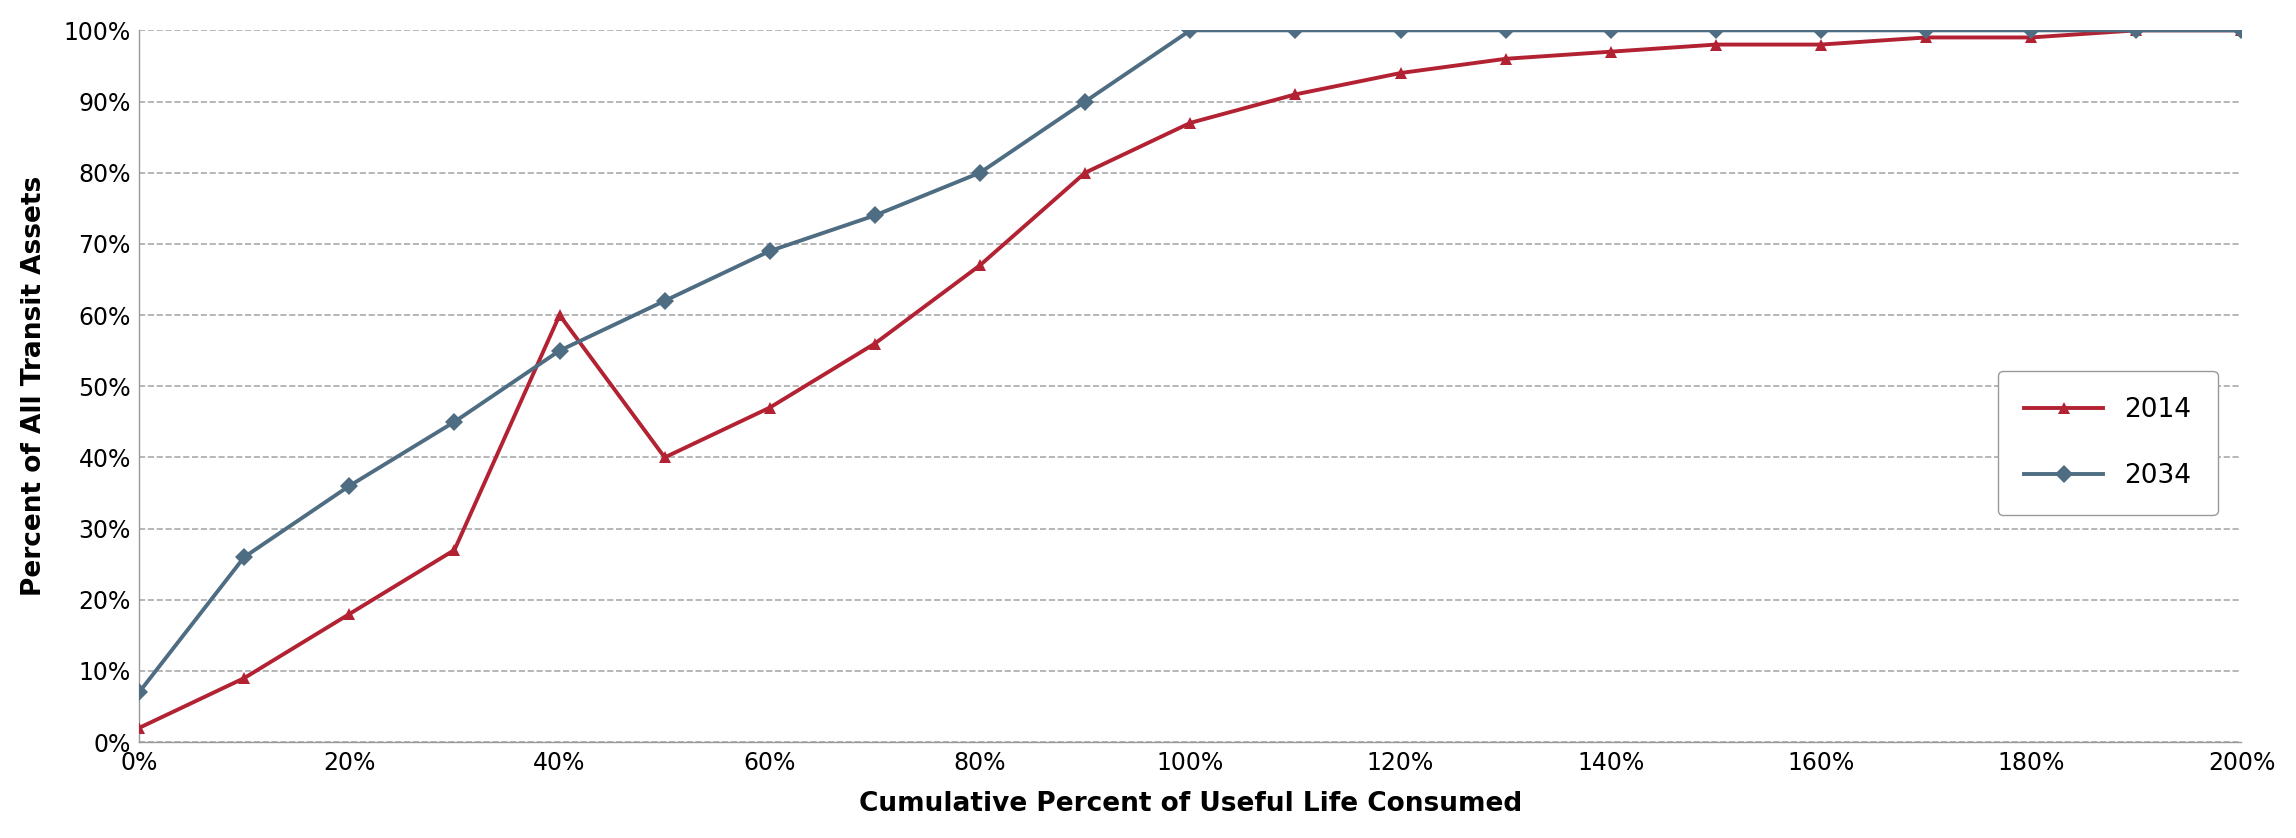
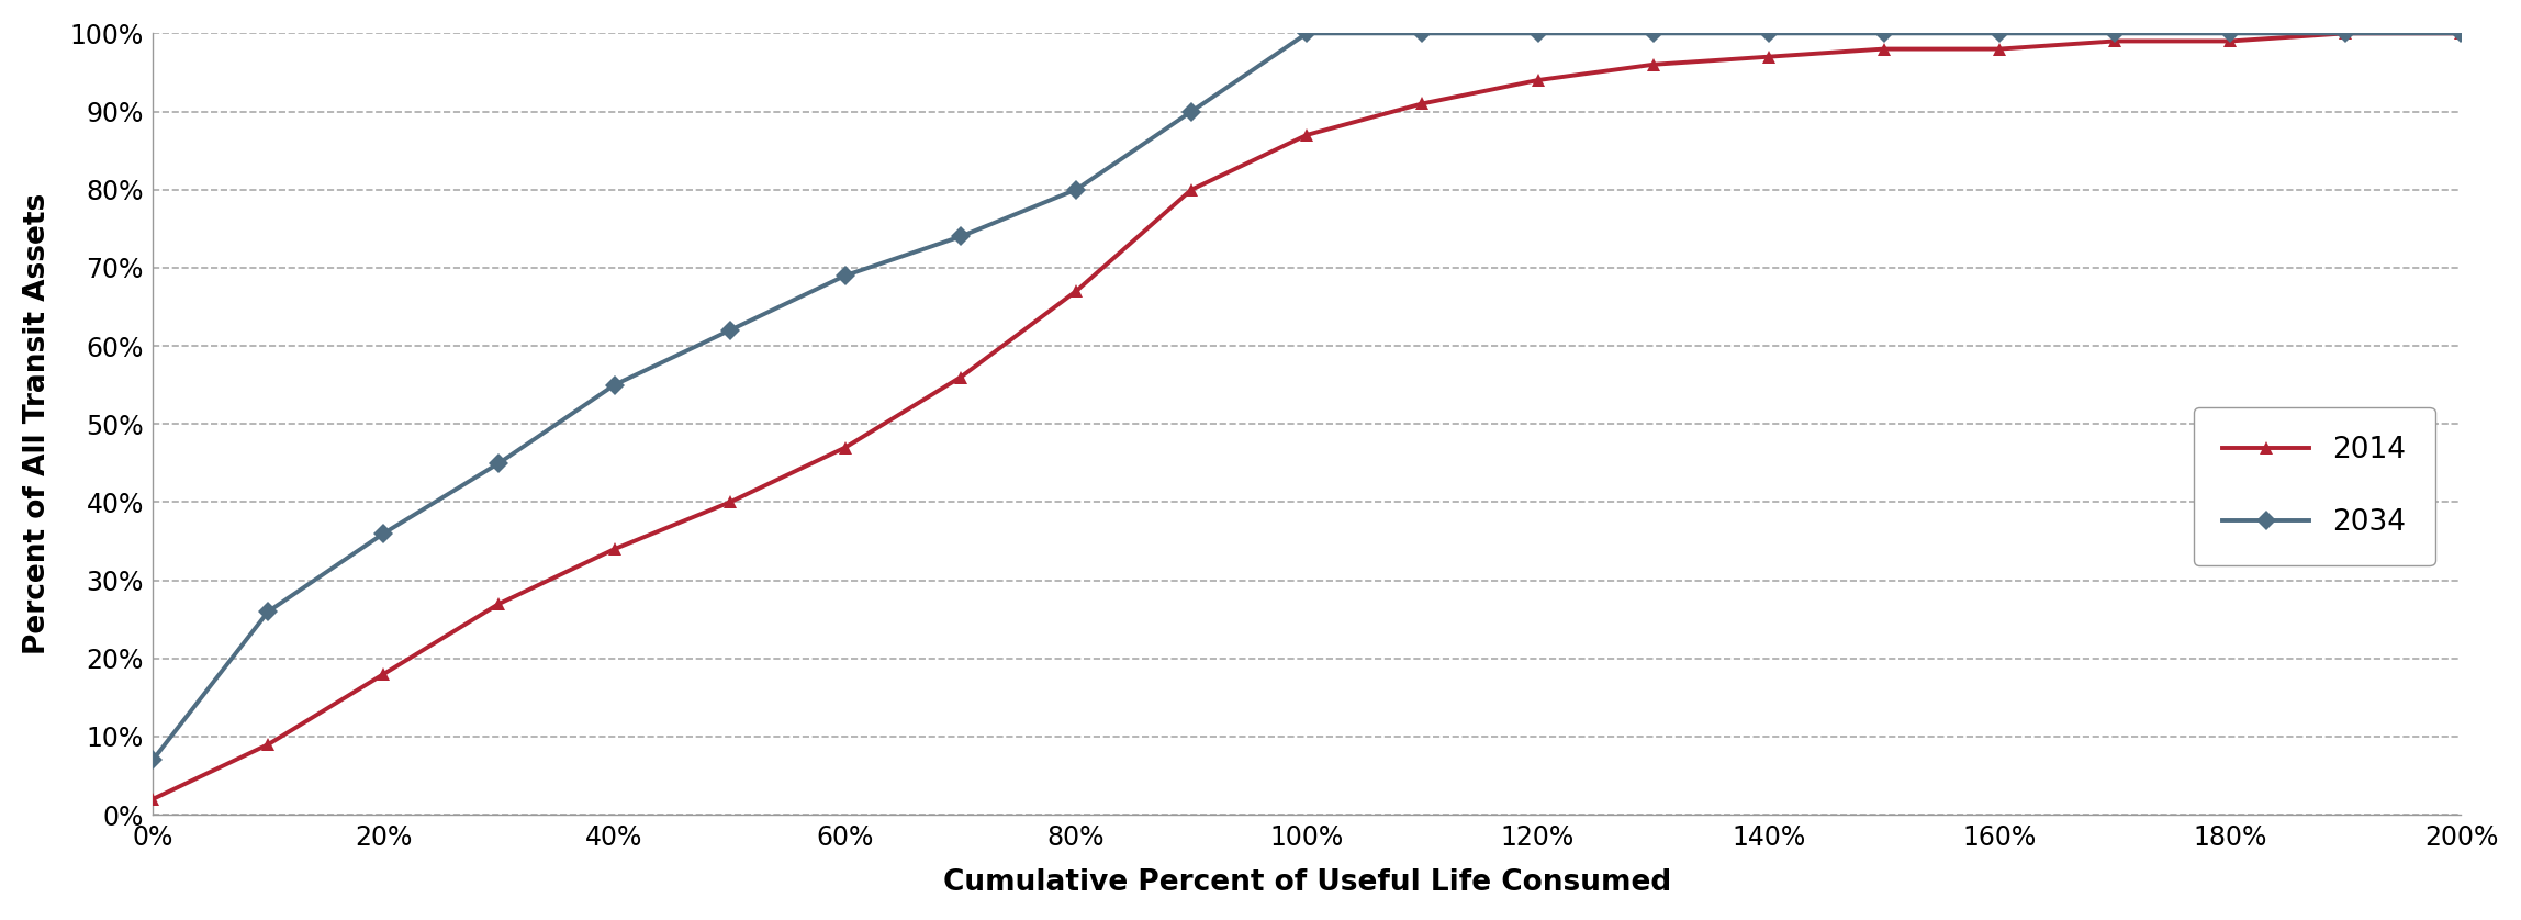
2014/40%: 60% -> 34%
